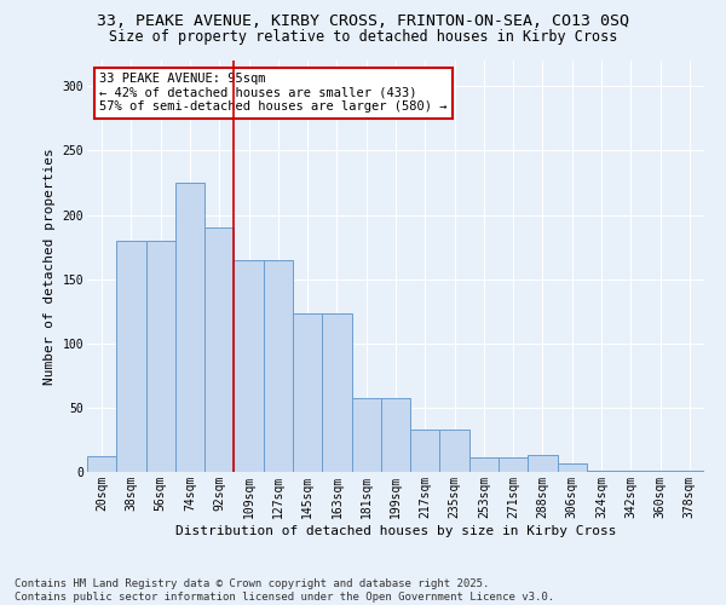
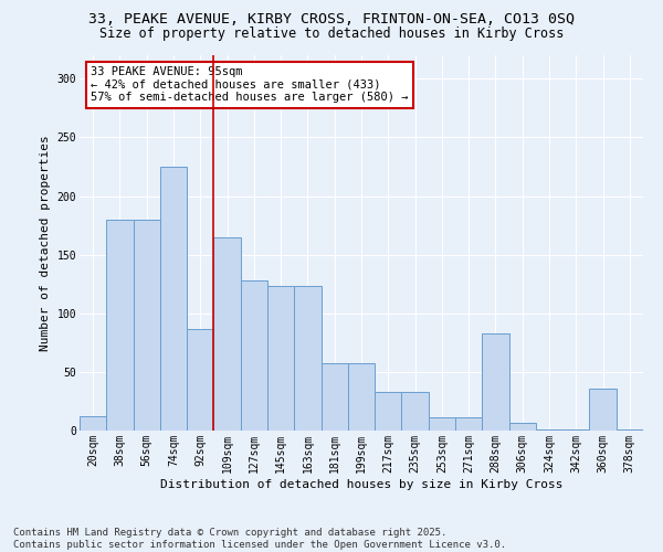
92sqm: 190 -> 87
127sqm: 165 -> 128
288sqm: 13 -> 83
360sqm: 1 -> 36
